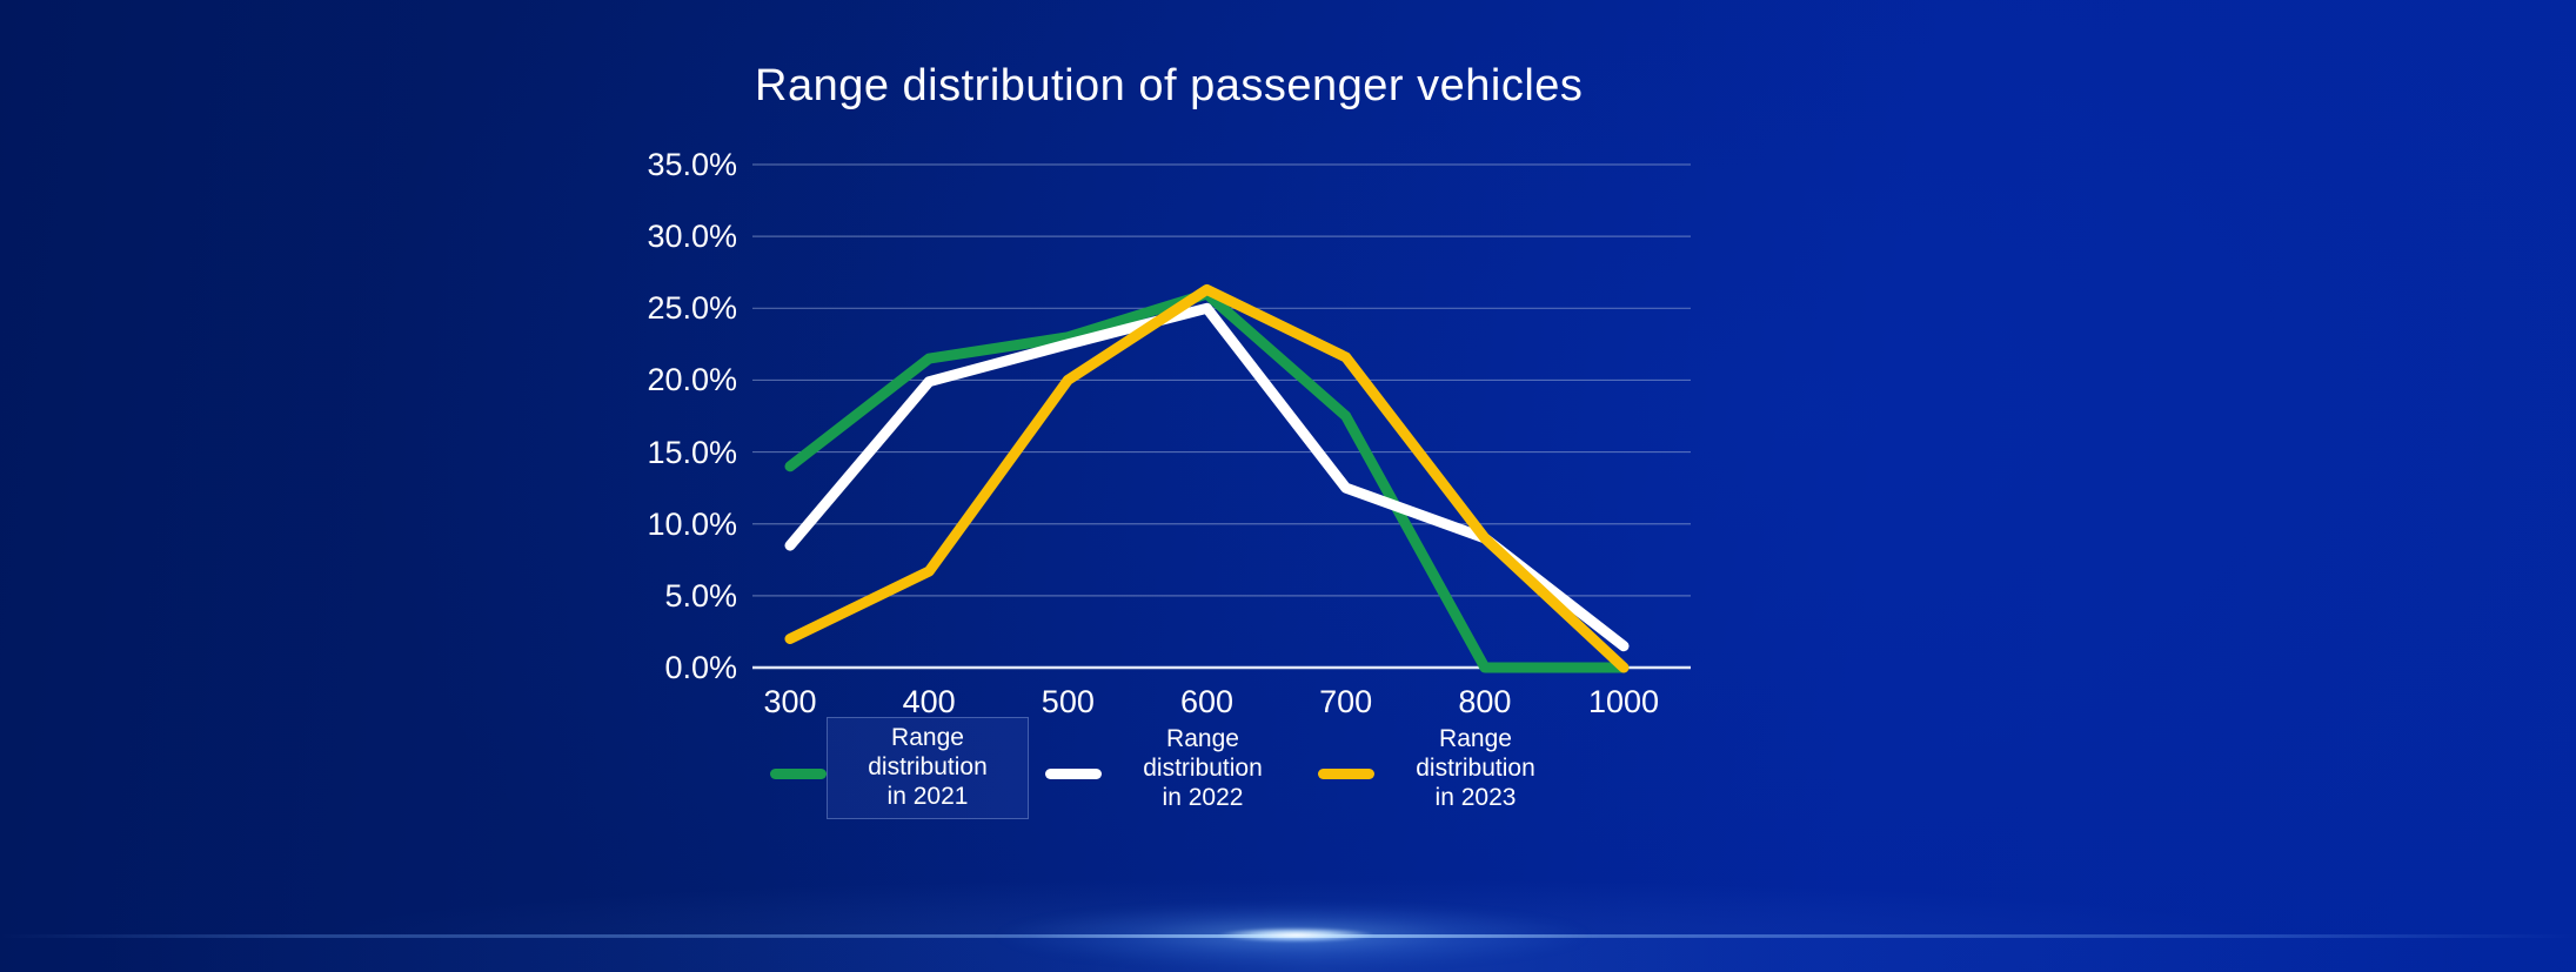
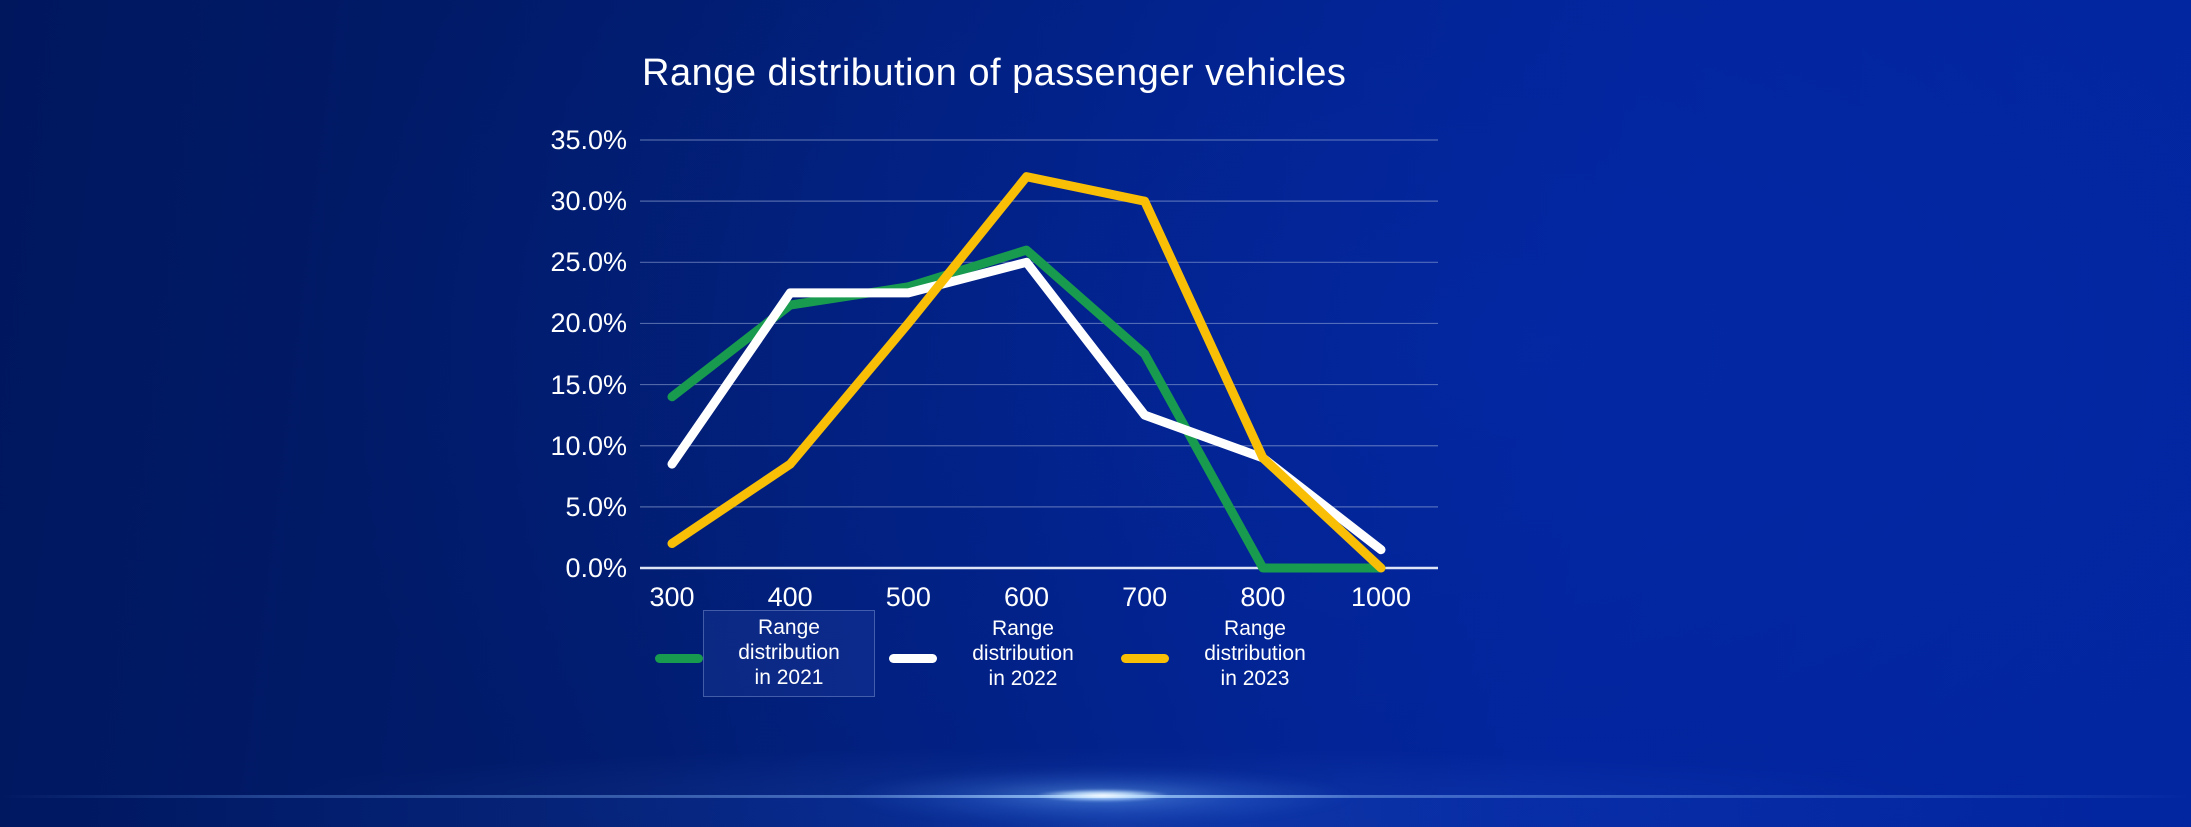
Range distribution in 2022/400: 19.9% -> 22.5%
Range distribution in 2023/400: 6.7% -> 8.5%
Range distribution in 2023/600: 26.3% -> 32.0%
Range distribution in 2023/700: 21.6% -> 30.0%
